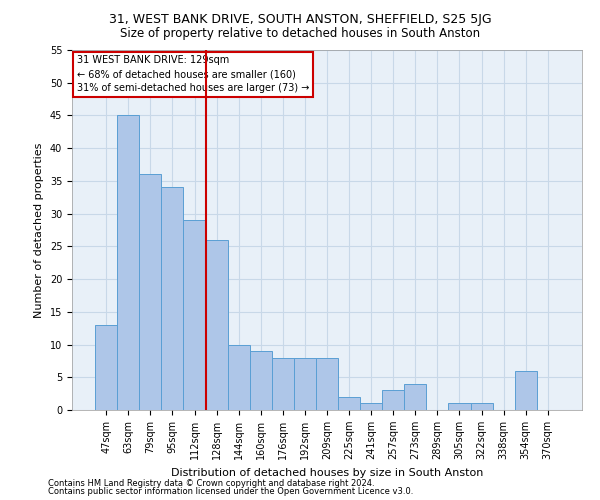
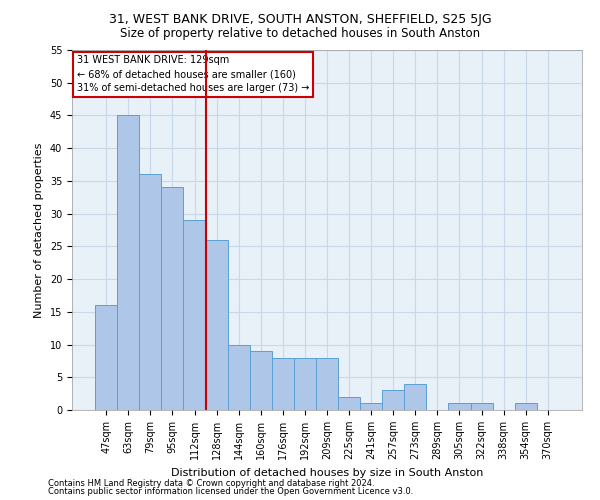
47sqm: 13 -> 16
354sqm: 6 -> 1
